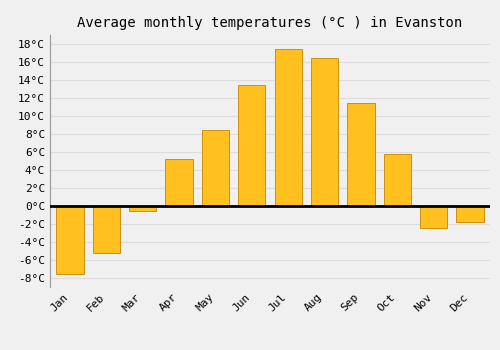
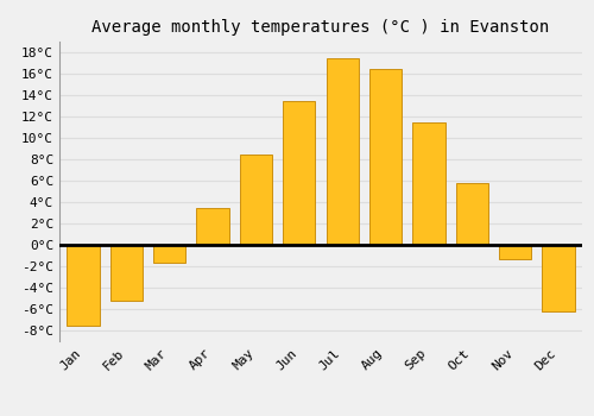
Mar: -0.6°C -> -1.7°C
Apr: 5.2°C -> 3.4°C
Nov: -2.4°C -> -1.3°C
Dec: -1.8°C -> -6.2°C
